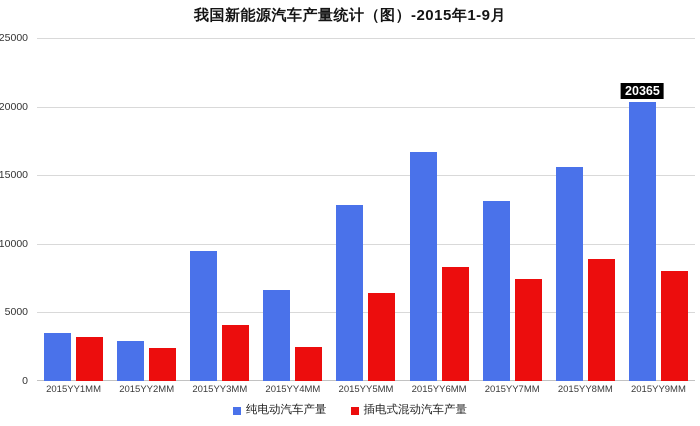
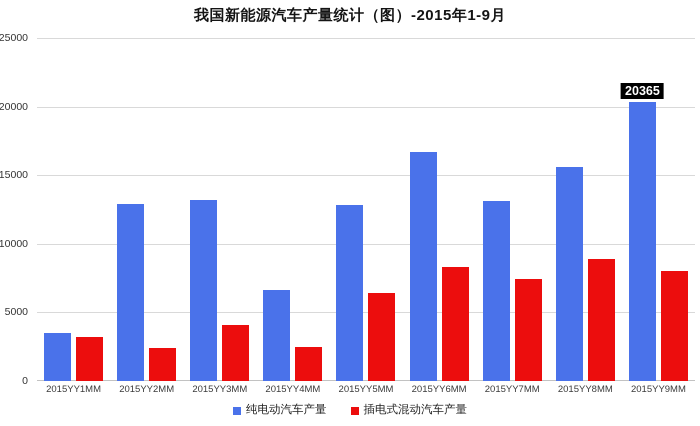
纯电动汽车产量/2015YY2MM: 2900 -> 12900
纯电动汽车产量/2015YY3MM: 9500 -> 13200
